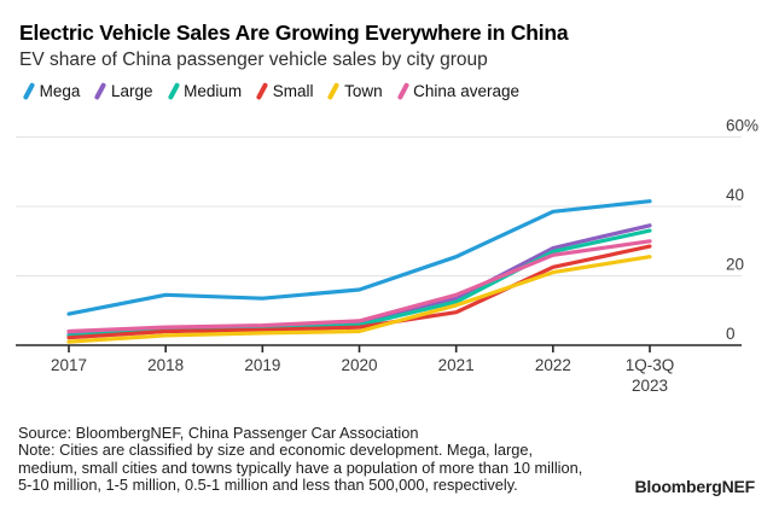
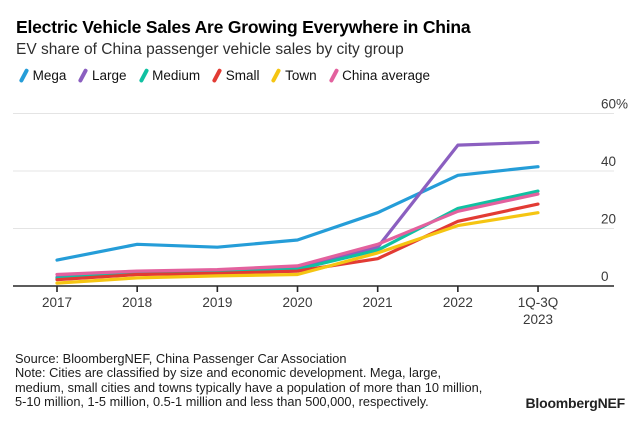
Large/2022: 28% -> 49%
Large/1Q-3Q 2023: 34% -> 50%
China average/1Q-3Q 2023: 30% -> 32%
